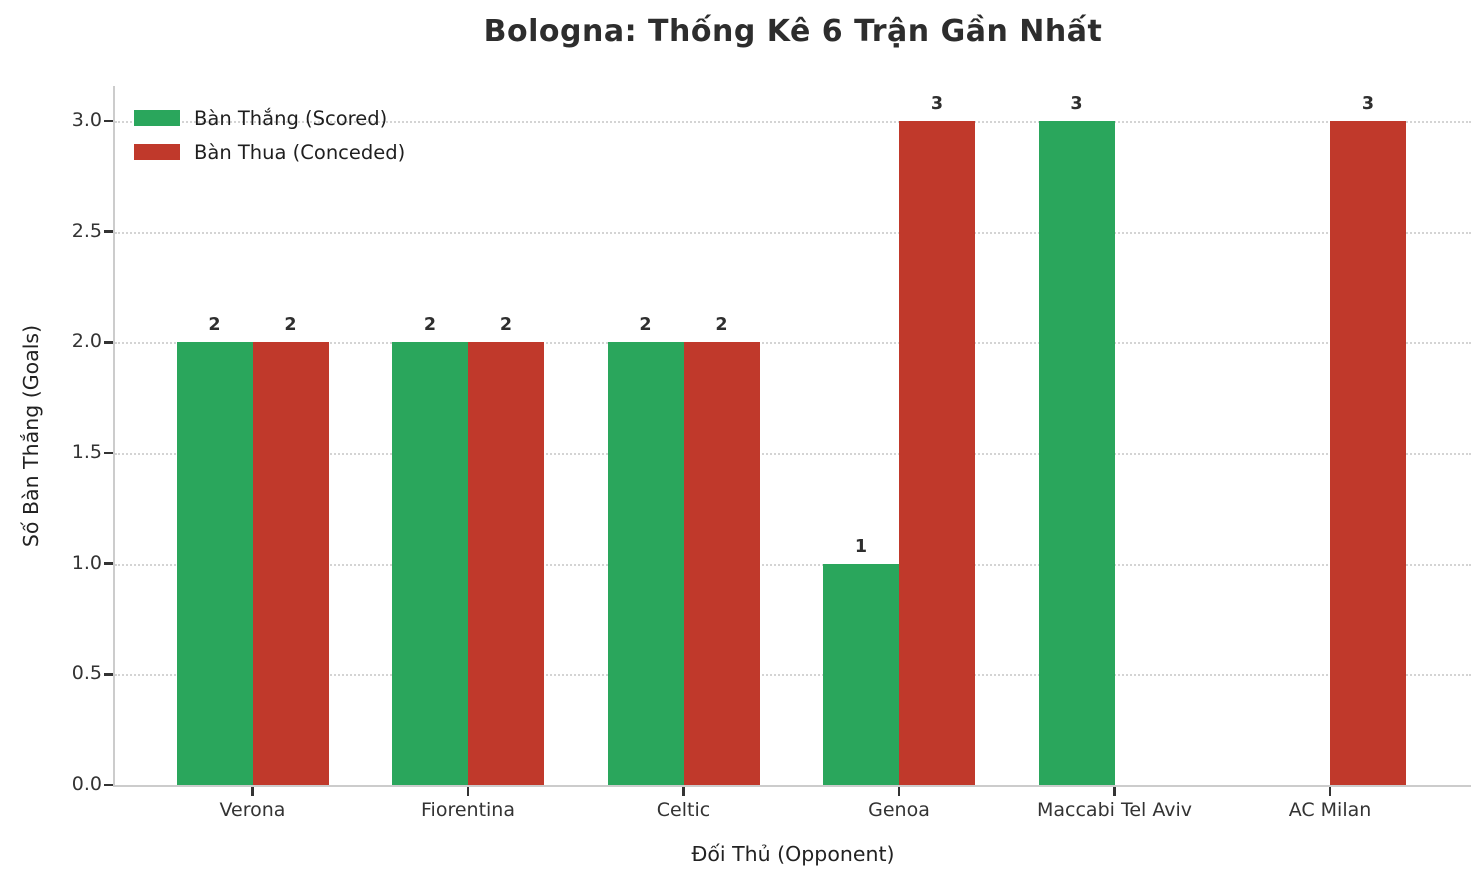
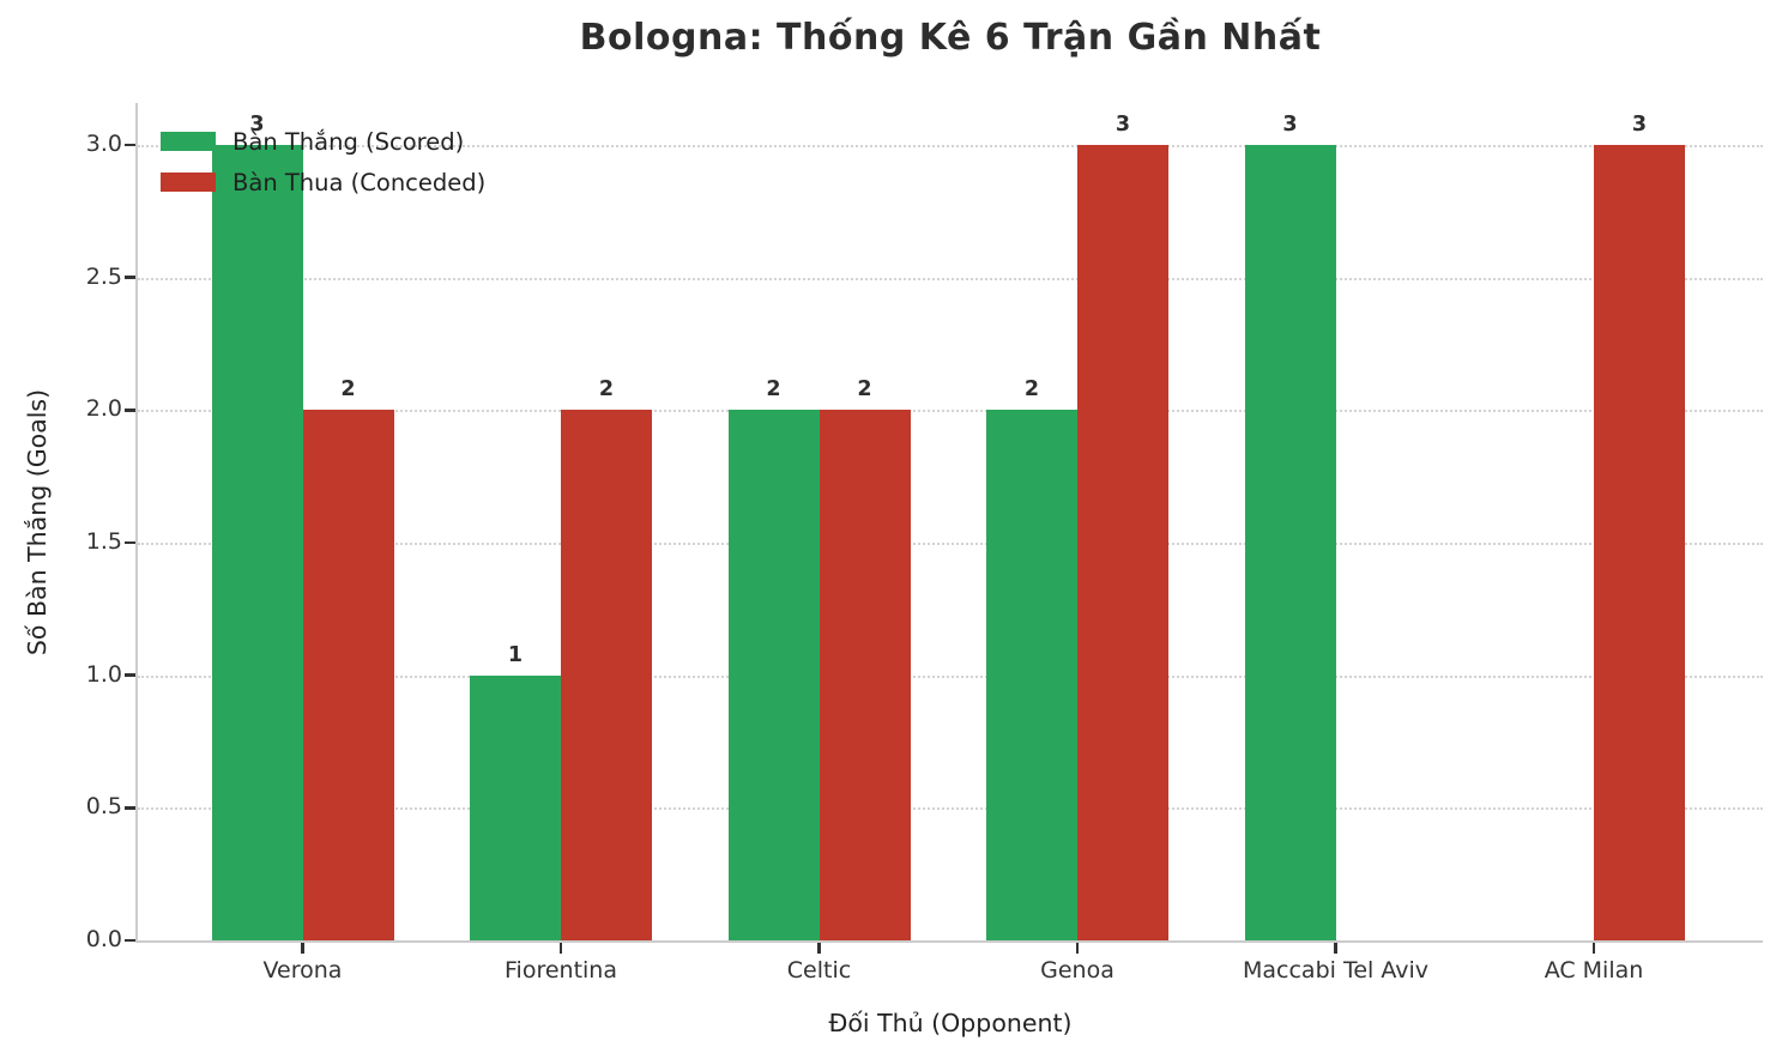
Bàn Thắng (Scored)/Verona: 2 -> 3
Bàn Thắng (Scored)/Fiorentina: 2 -> 1
Bàn Thắng (Scored)/Genoa: 1 -> 2
